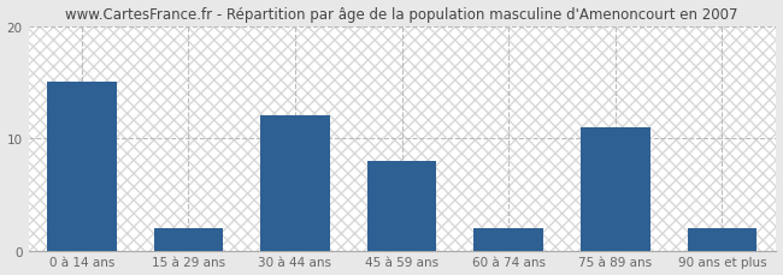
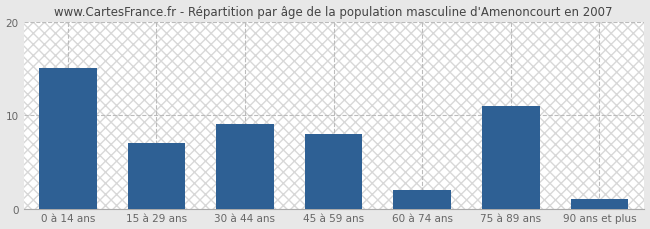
15 à 29 ans: 2 -> 7
30 à 44 ans: 12 -> 9
90 ans et plus: 2 -> 1
